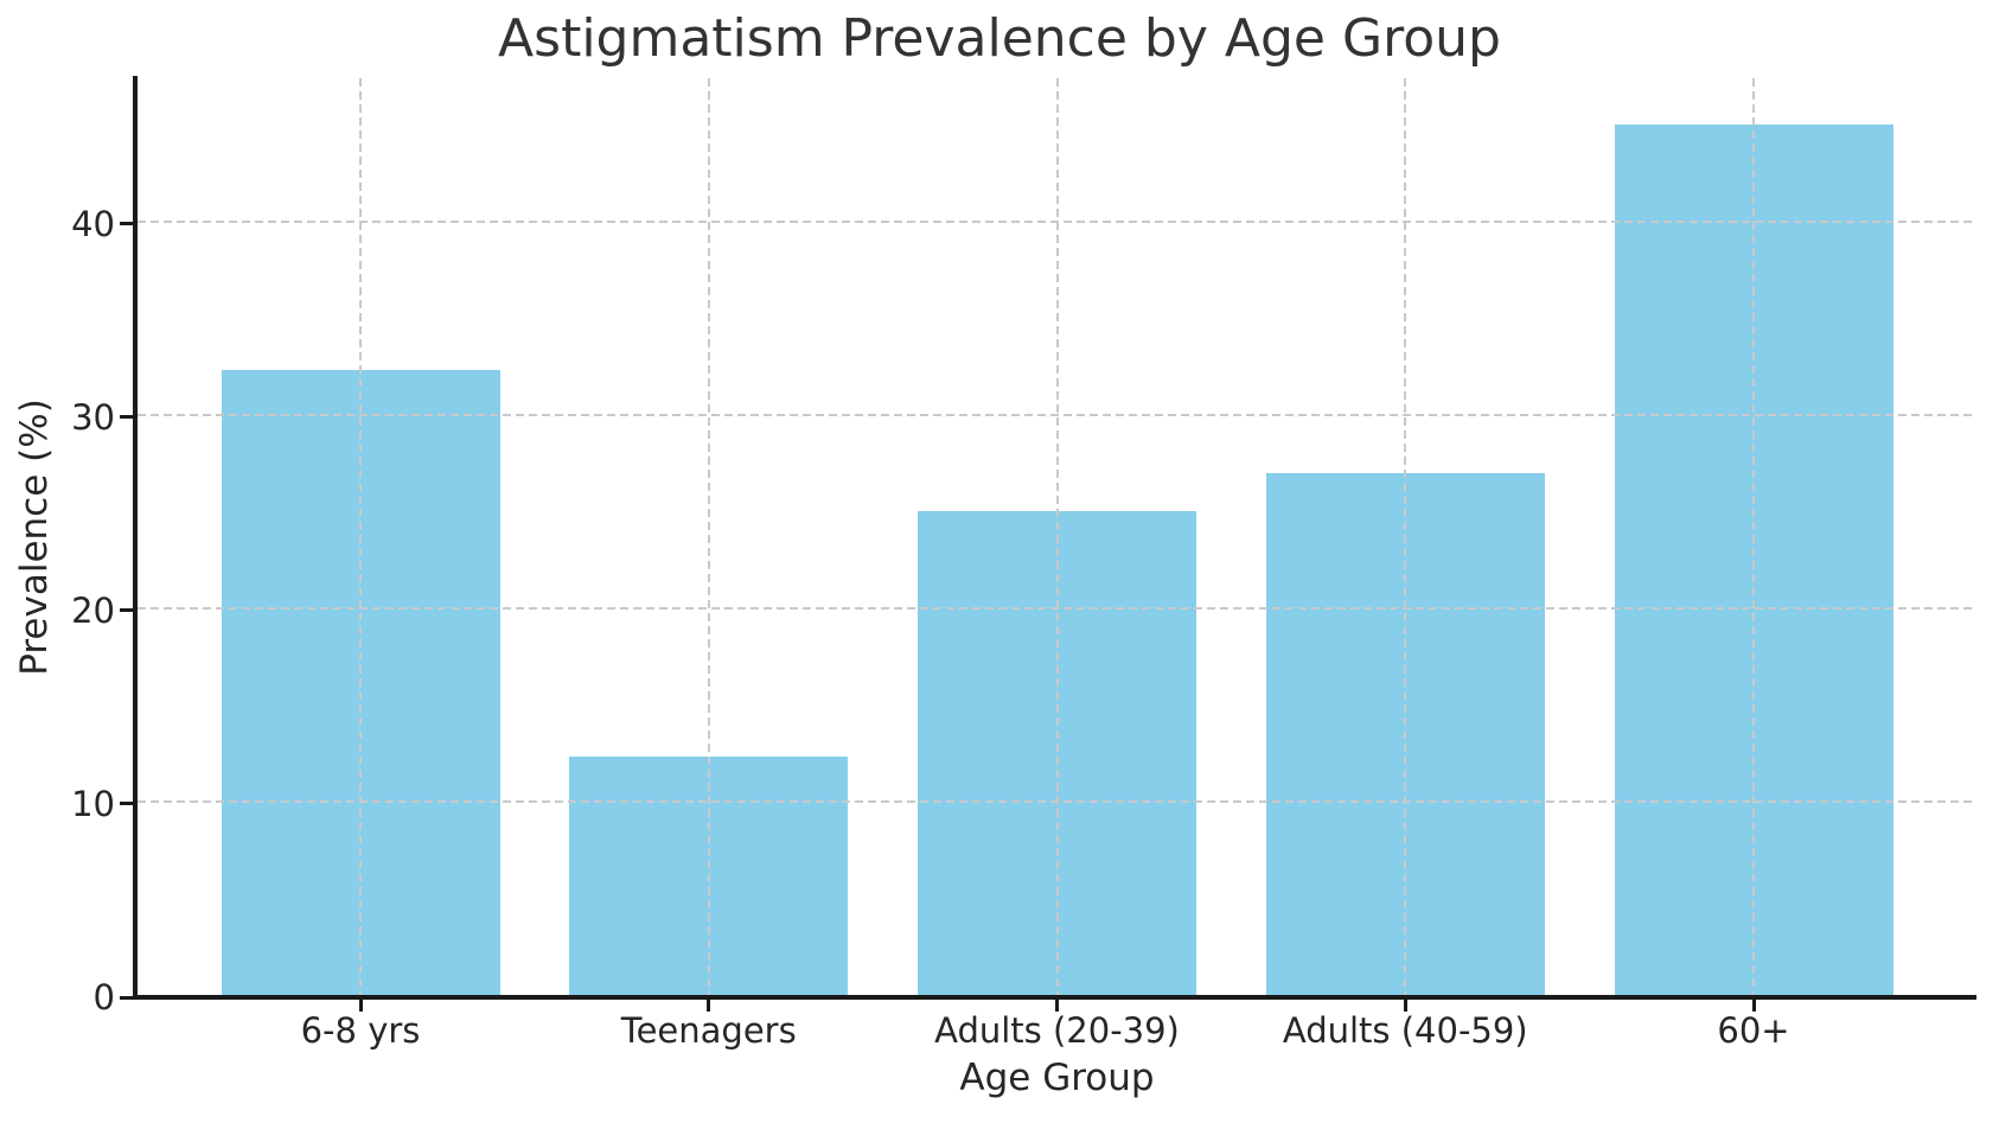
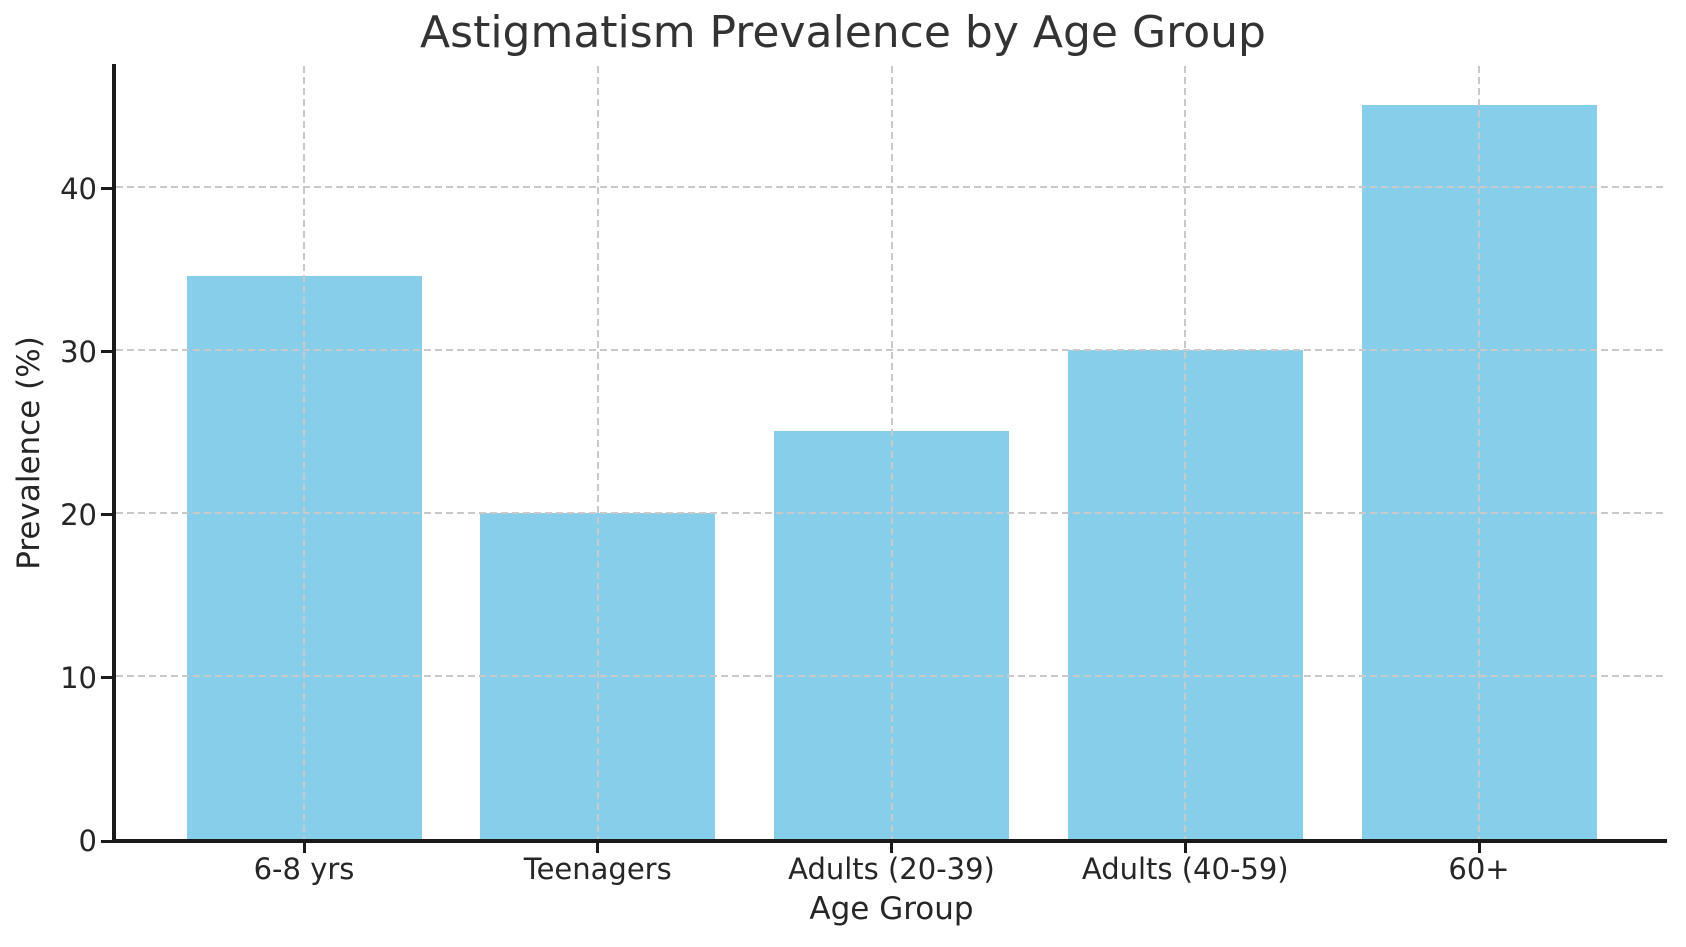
6-8 yrs: 32.3 -> 34.5
Teenagers: 12.3 -> 20.0
Adults (40-59): 27.0 -> 30.0
